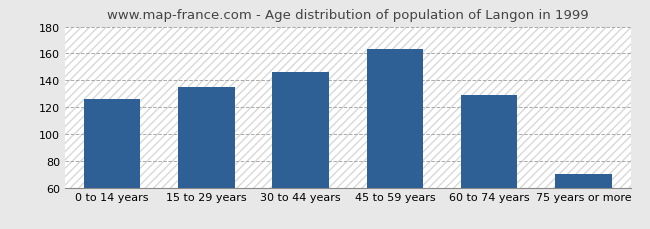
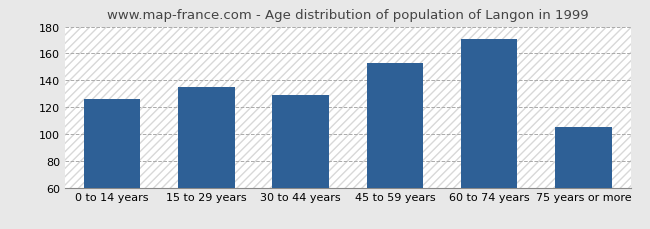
30 to 44 years: 146 -> 129
45 to 59 years: 163 -> 153
60 to 74 years: 129 -> 171
75 years or more: 70 -> 105
